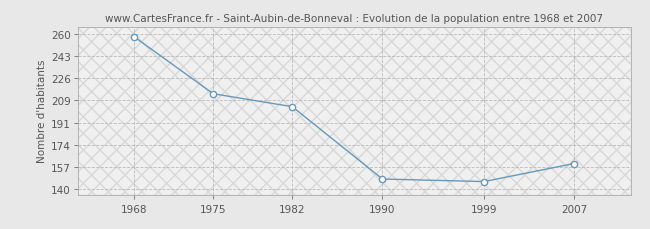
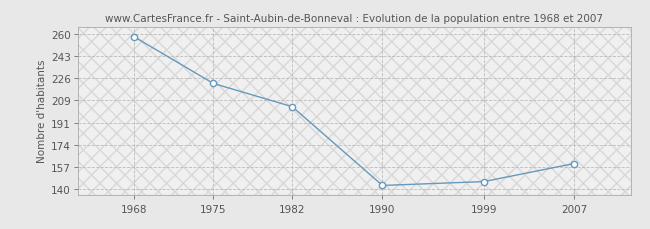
1975: 214 -> 222
1990: 148 -> 143
